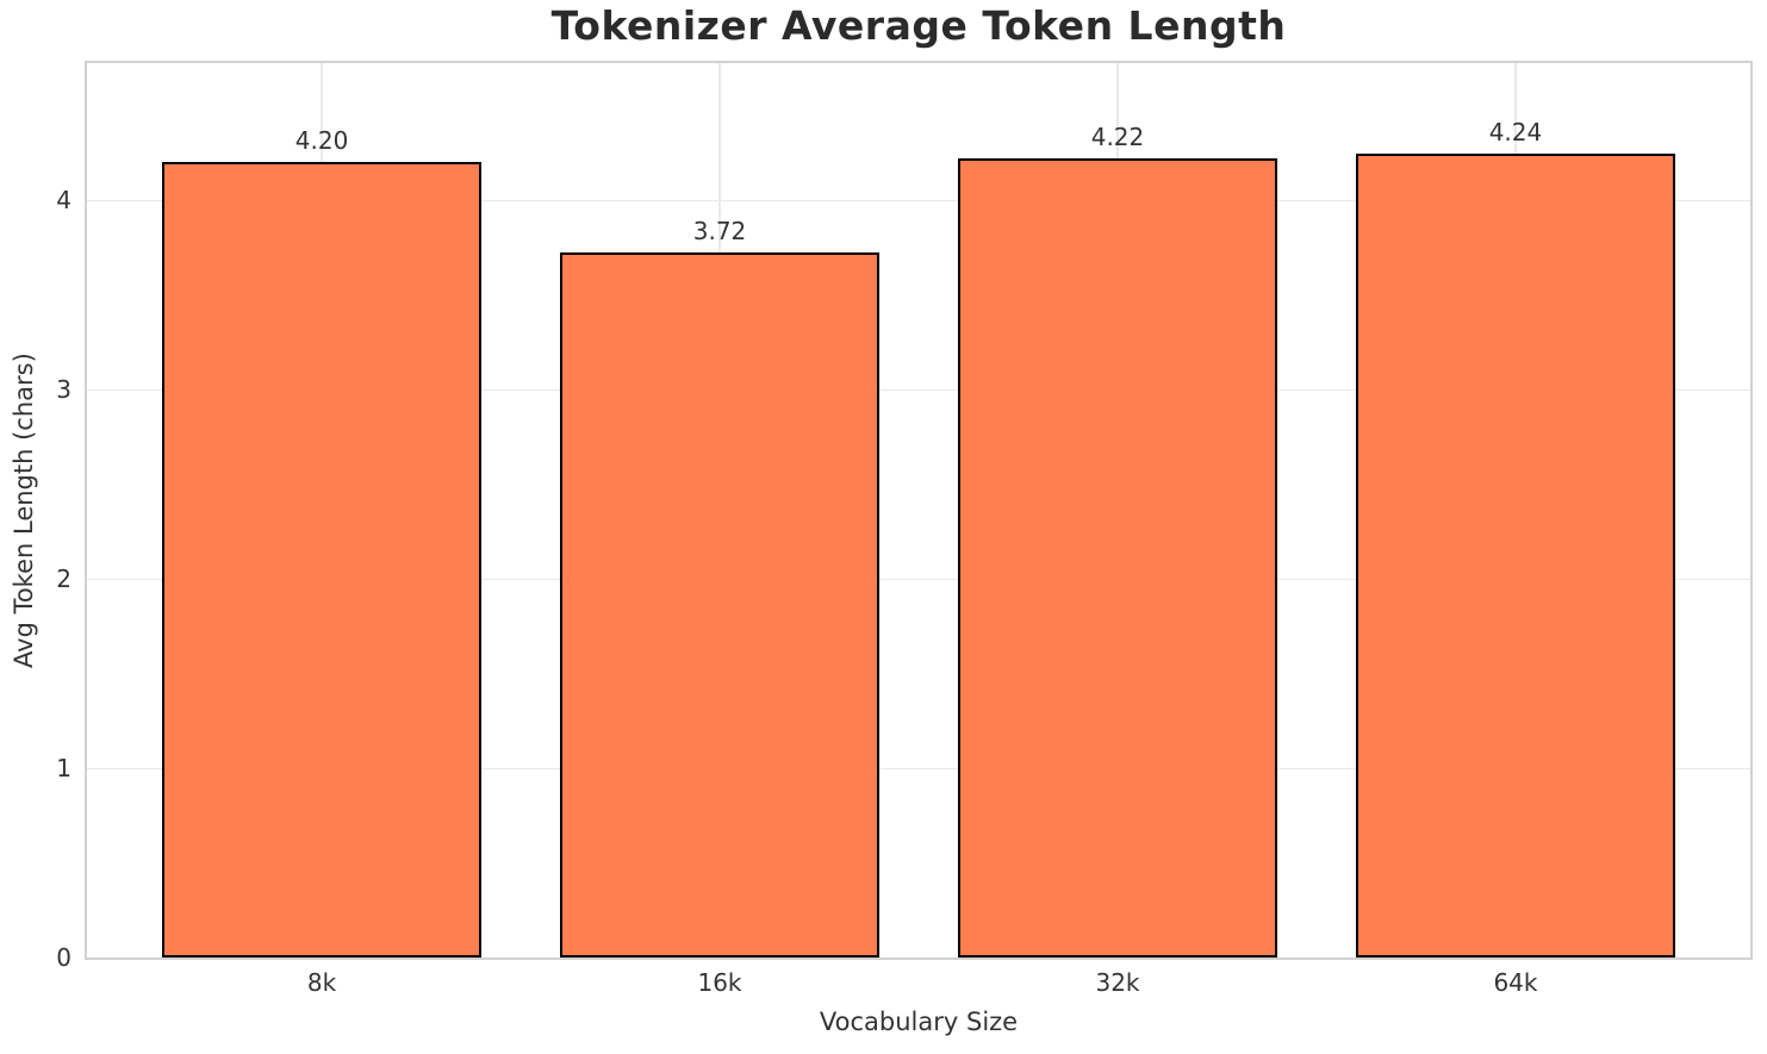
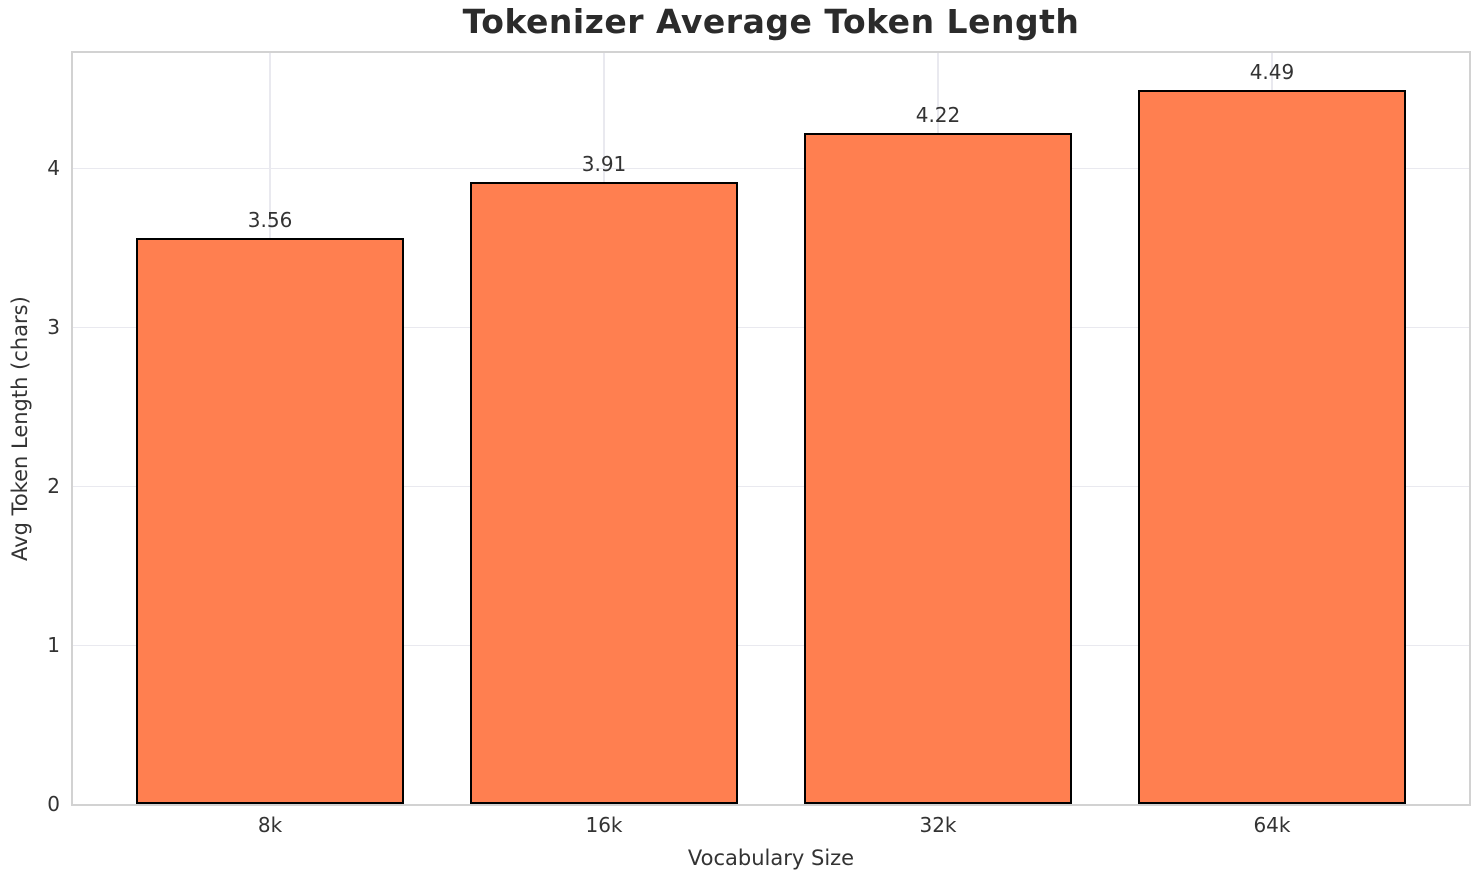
8k: 4.20 -> 3.56
16k: 3.72 -> 3.91
64k: 4.24 -> 4.49
